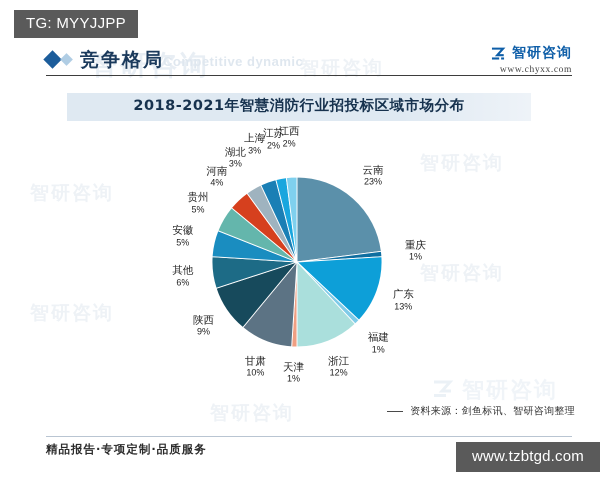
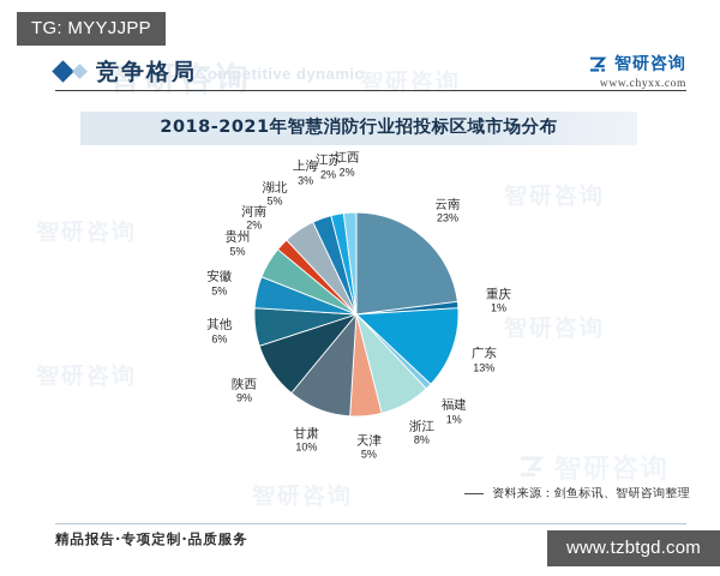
浙江: 12% -> 8%
天津: 1% -> 5%
河南: 4% -> 2%
湖北: 3% -> 5%
